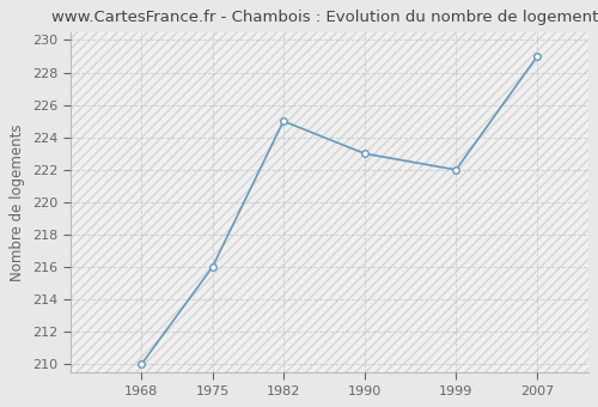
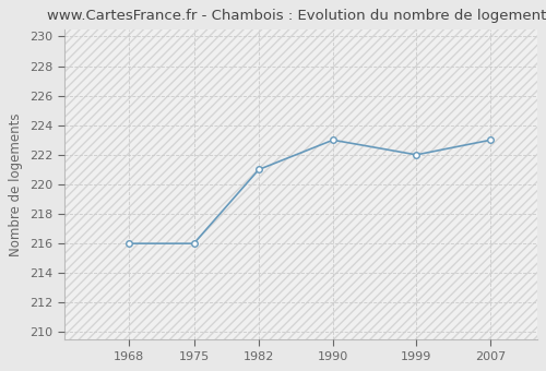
1968: 210 -> 216
1982: 225 -> 221
2007: 229 -> 223
